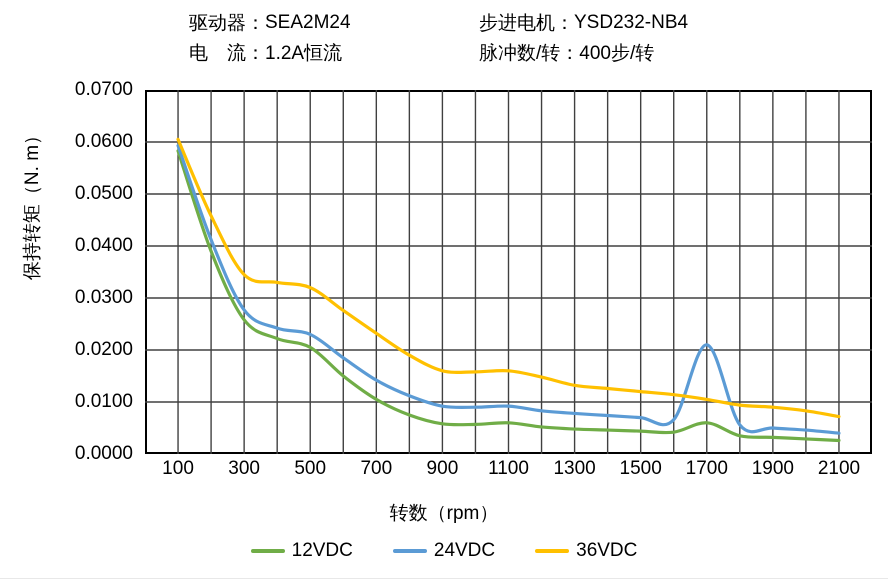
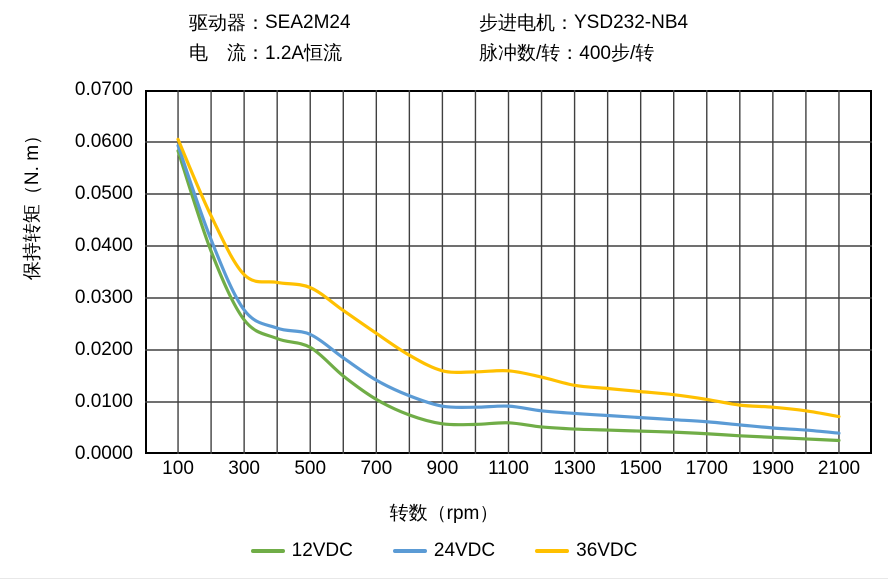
12VDC/1700: 0.006 -> 0.004
24VDC/1700: 0.021 -> 0.006
